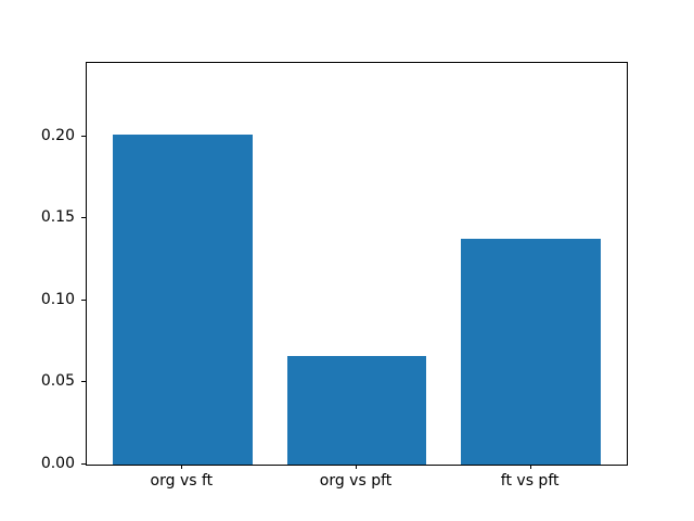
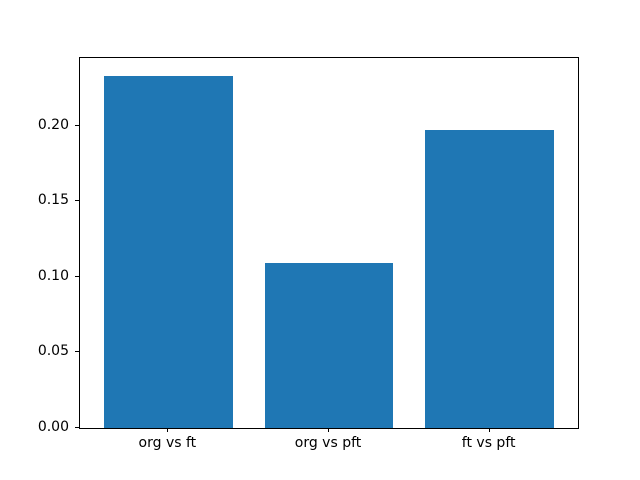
org vs ft: 0.201 -> 0.233
org vs pft: 0.066 -> 0.109
ft vs pft: 0.138 -> 0.197
